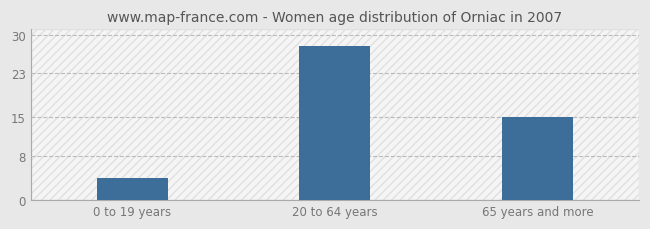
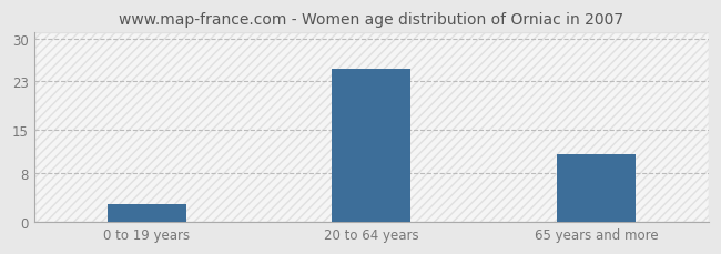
0 to 19 years: 4 -> 3
20 to 64 years: 28 -> 25
65 years and more: 15 -> 11
